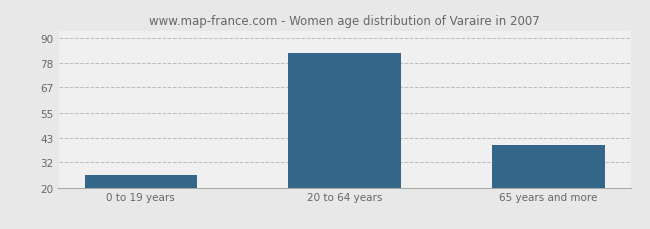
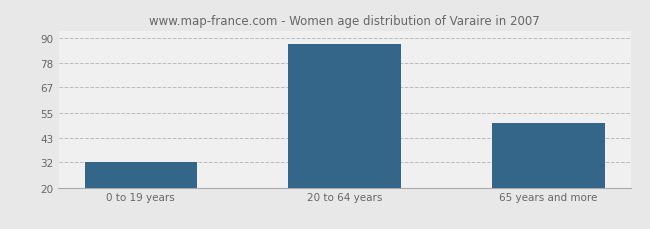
0 to 19 years: 26 -> 32
20 to 64 years: 83 -> 87
65 years and more: 40 -> 50
